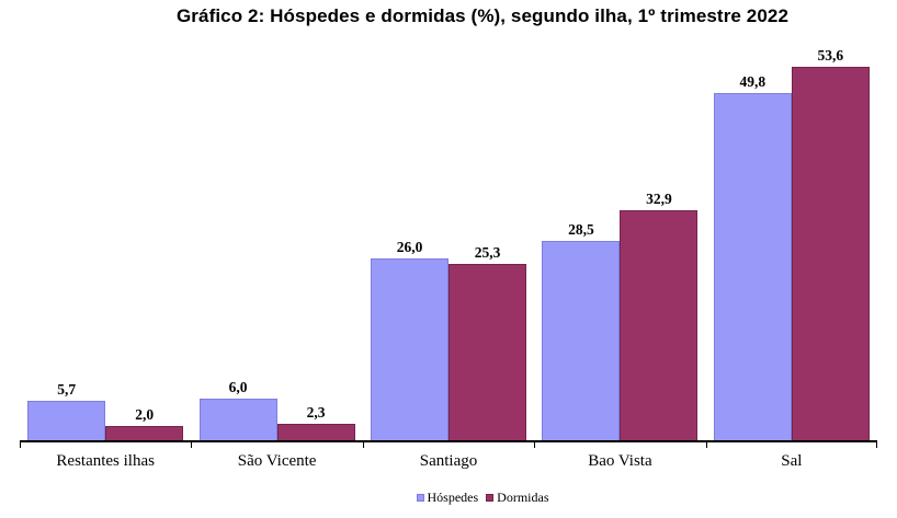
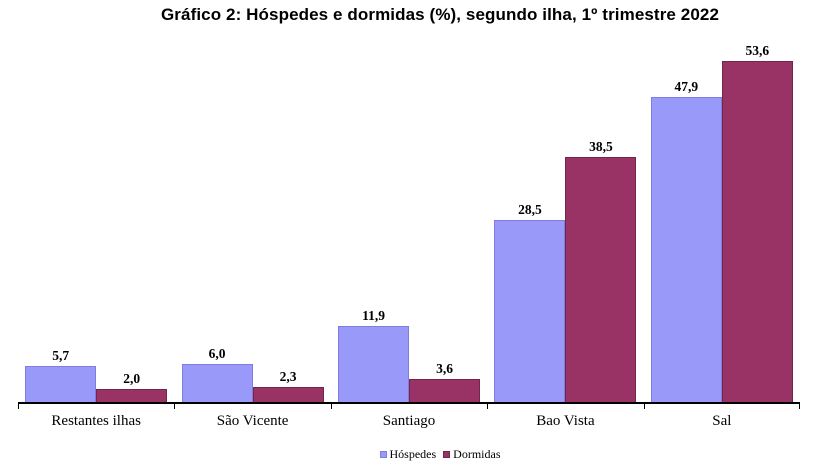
Hóspedes/Santiago: 26,0 -> 11,9
Dormidas/Santiago: 25,3 -> 3,6
Dormidas/Bao Vista: 32,9 -> 38,5
Hóspedes/Sal: 49,8 -> 47,9
